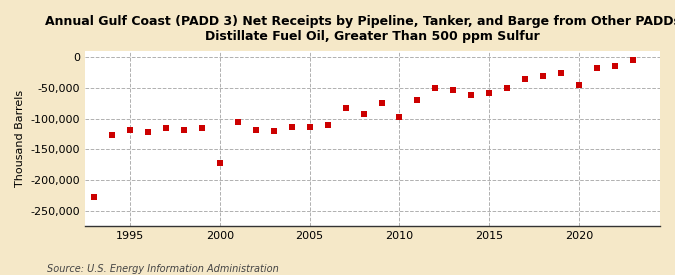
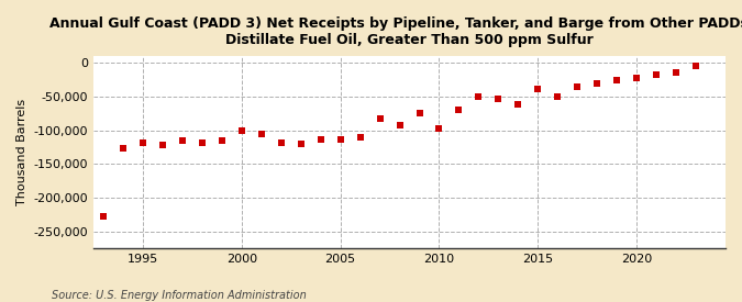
2000: -172,000 -> -100,000
2015: -58,000 -> -38,000
2020: -46,000 -> -22,000
